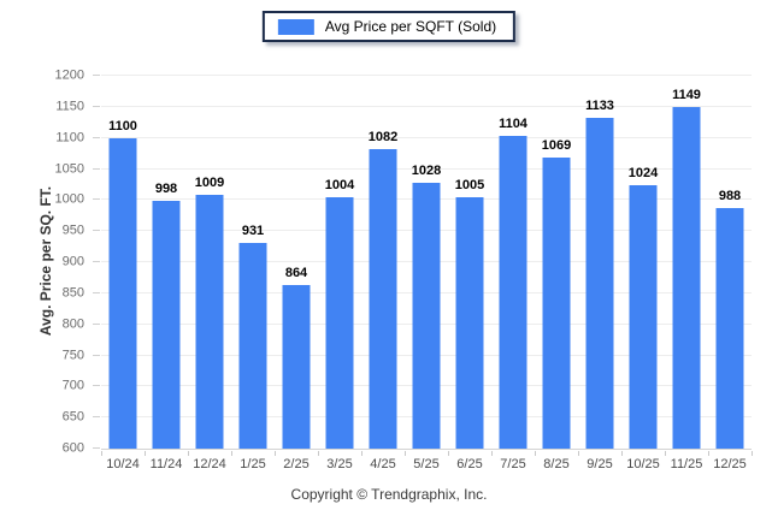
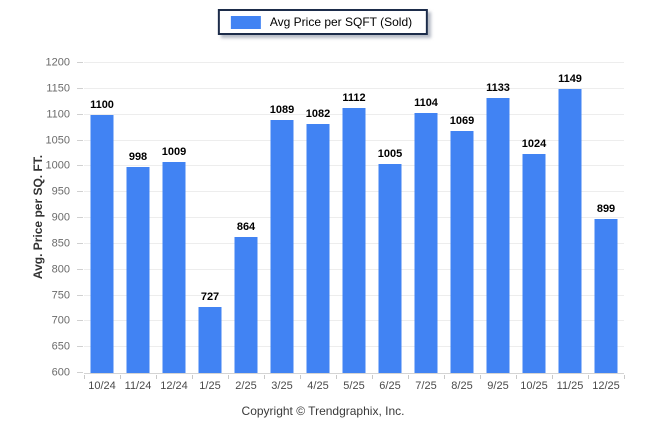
1/25: 931 -> 727
3/25: 1004 -> 1089
5/25: 1028 -> 1112
12/25: 988 -> 899
